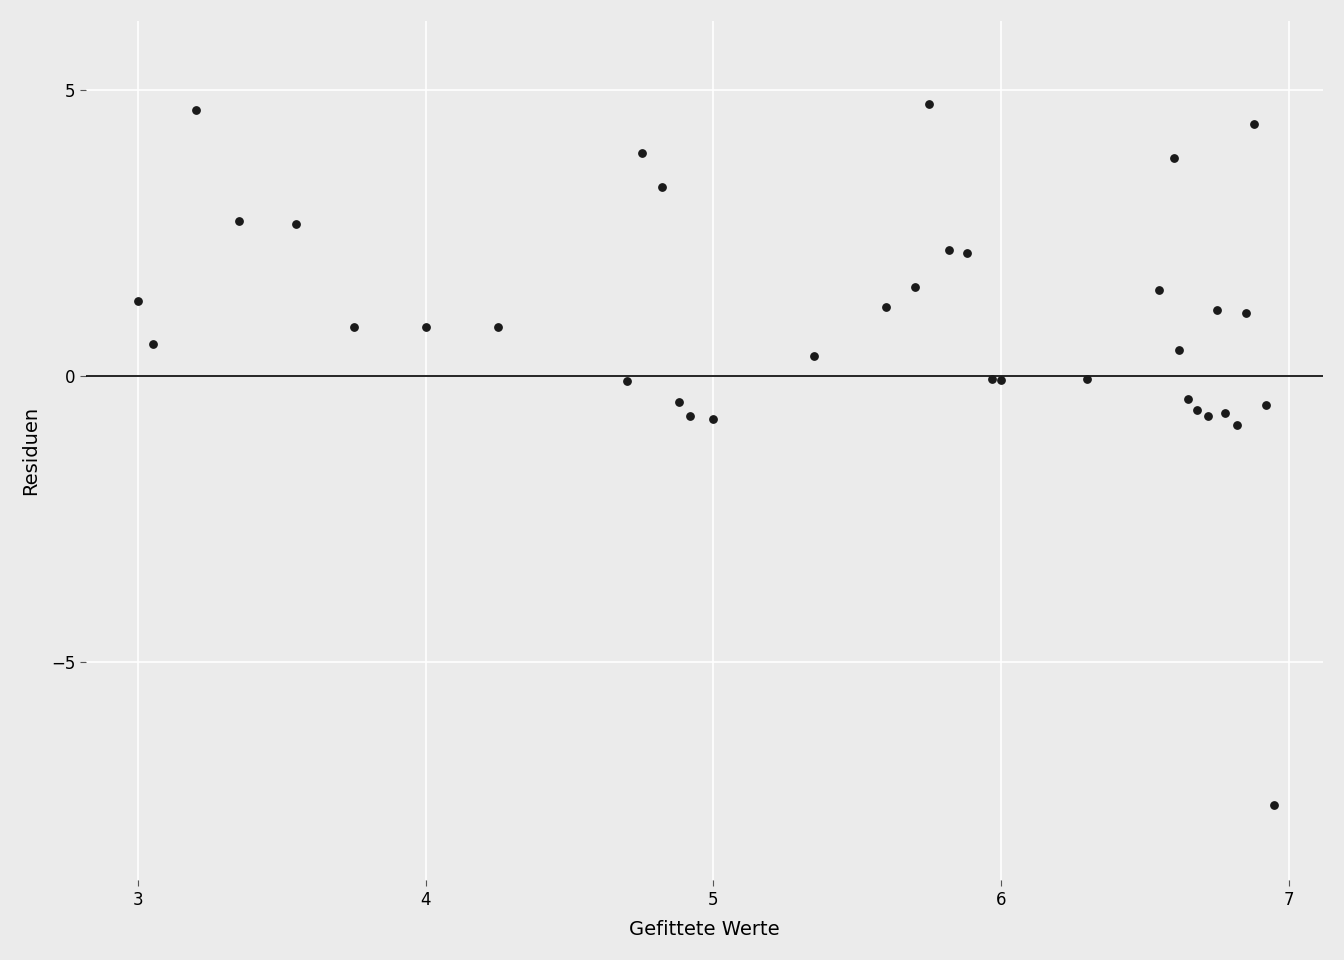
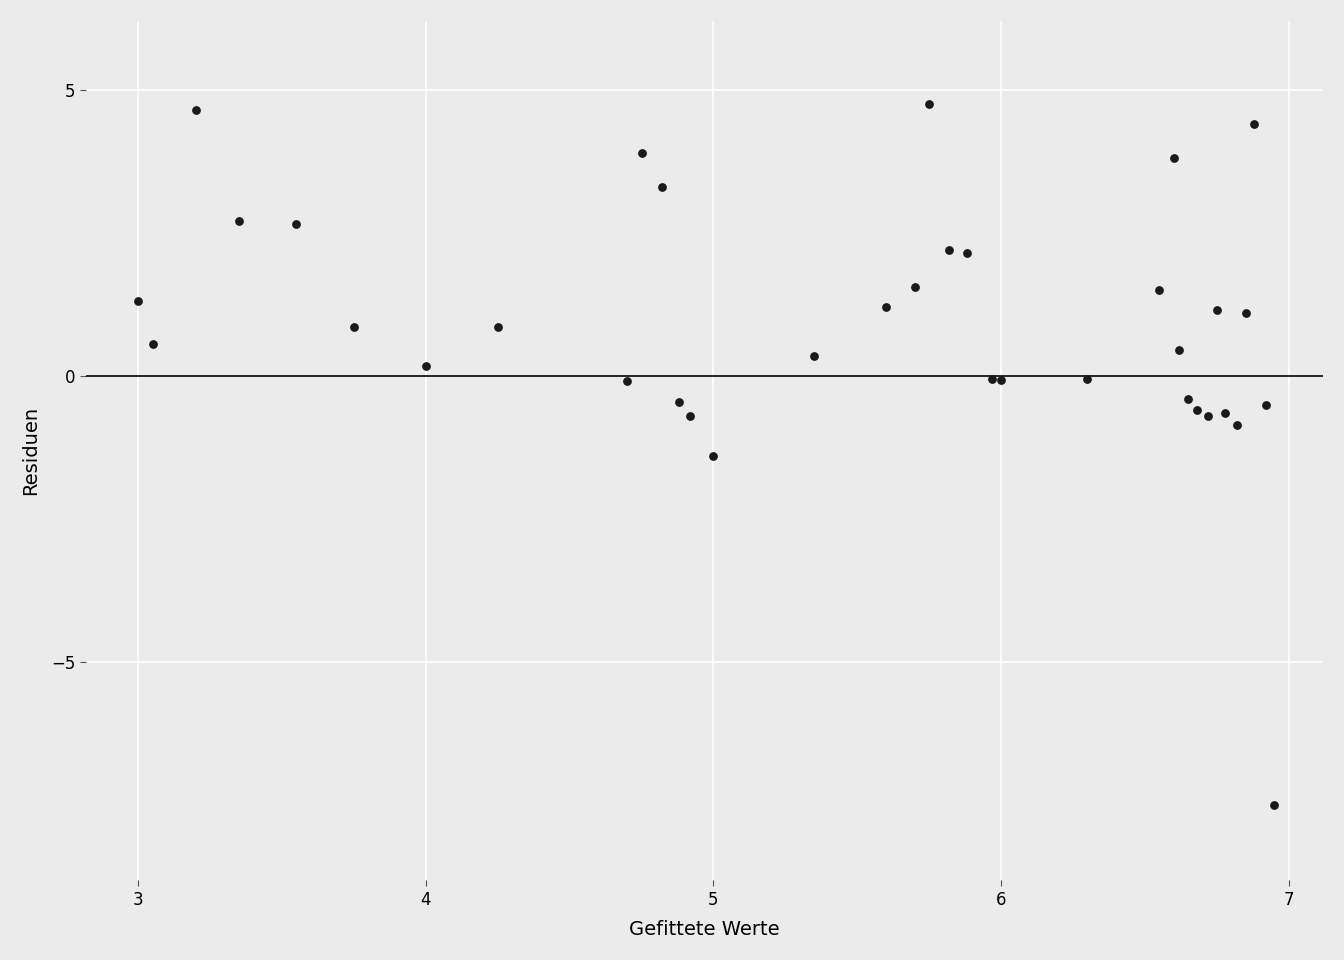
4: 0.85 -> 0.18
5: -0.75 -> -1.40
